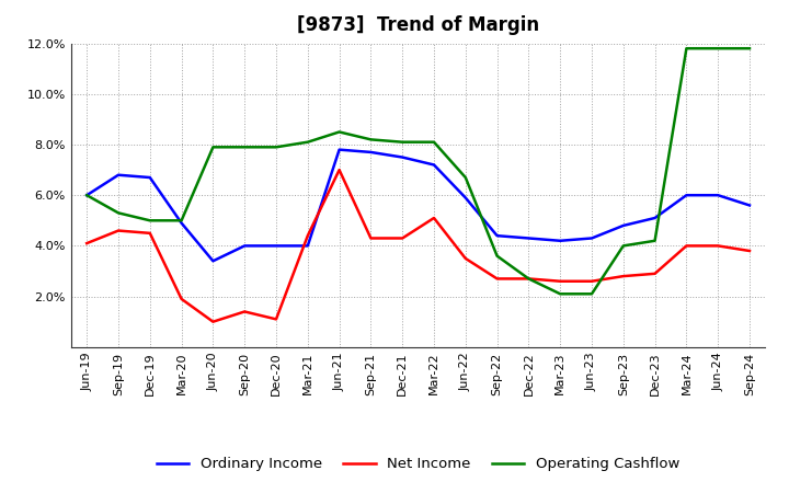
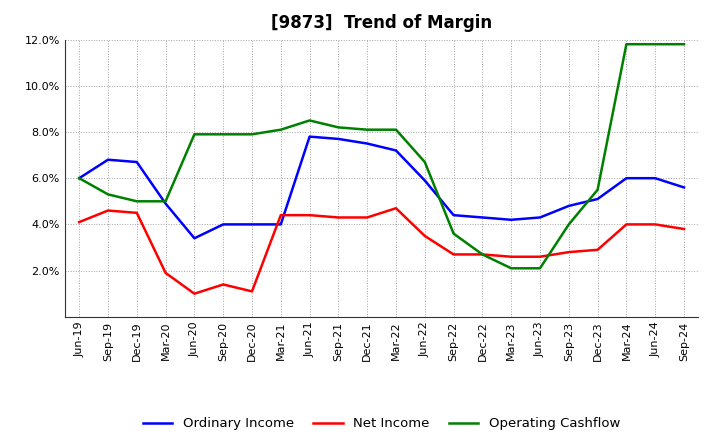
Net Income/Jun-21: 7.0% -> 4.4%
Net Income/Mar-22: 5.1% -> 4.7%
Operating Cashflow/Dec-23: 4.2% -> 5.5%
